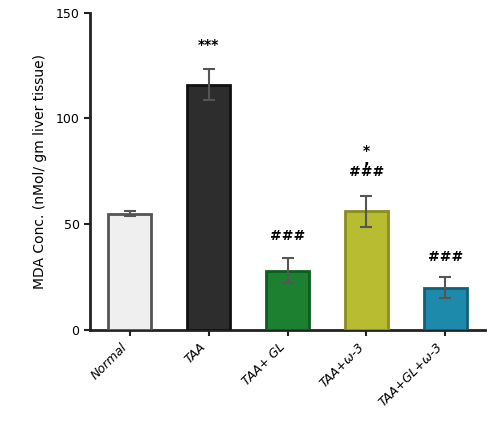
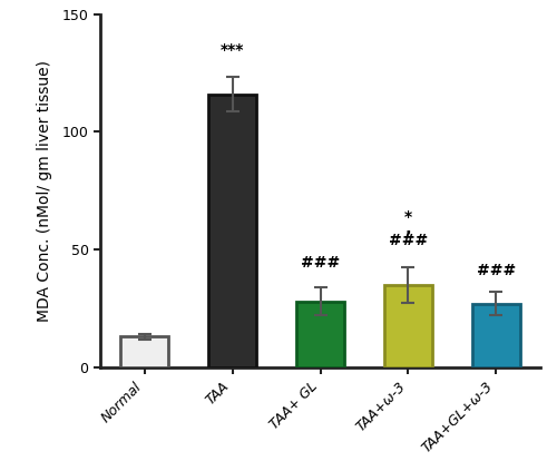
Normal: 55 -> 13
TAA+ω-3: 56 -> 35
TAA+GL+ω-3: 20 -> 27
